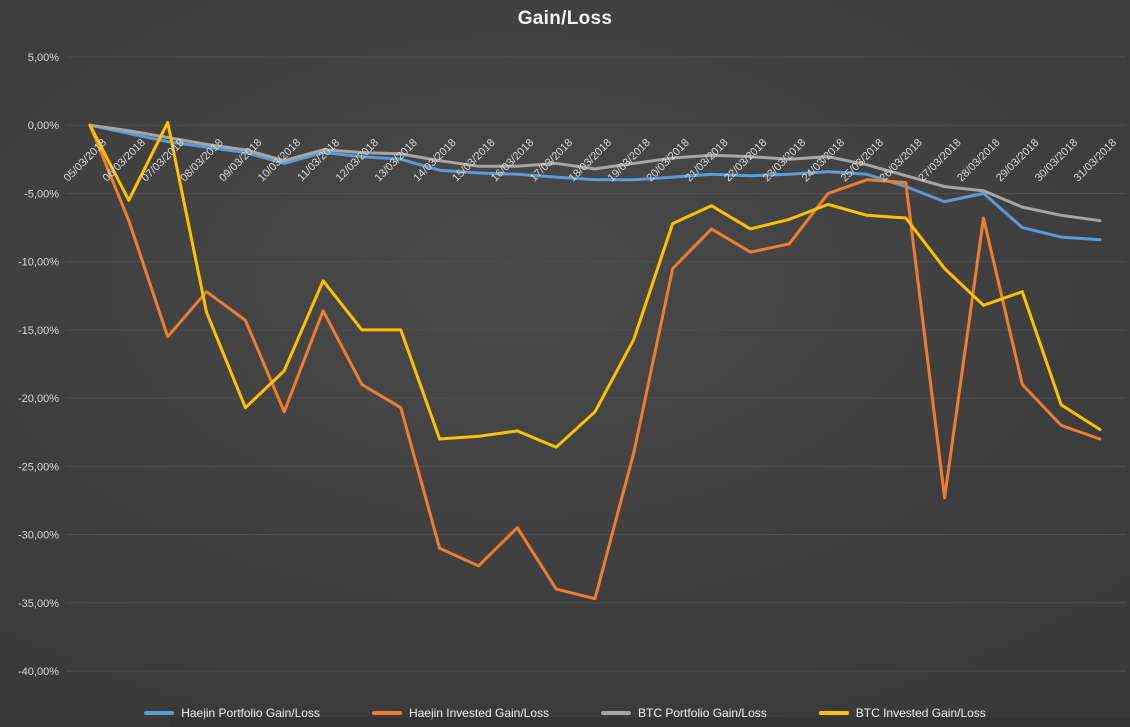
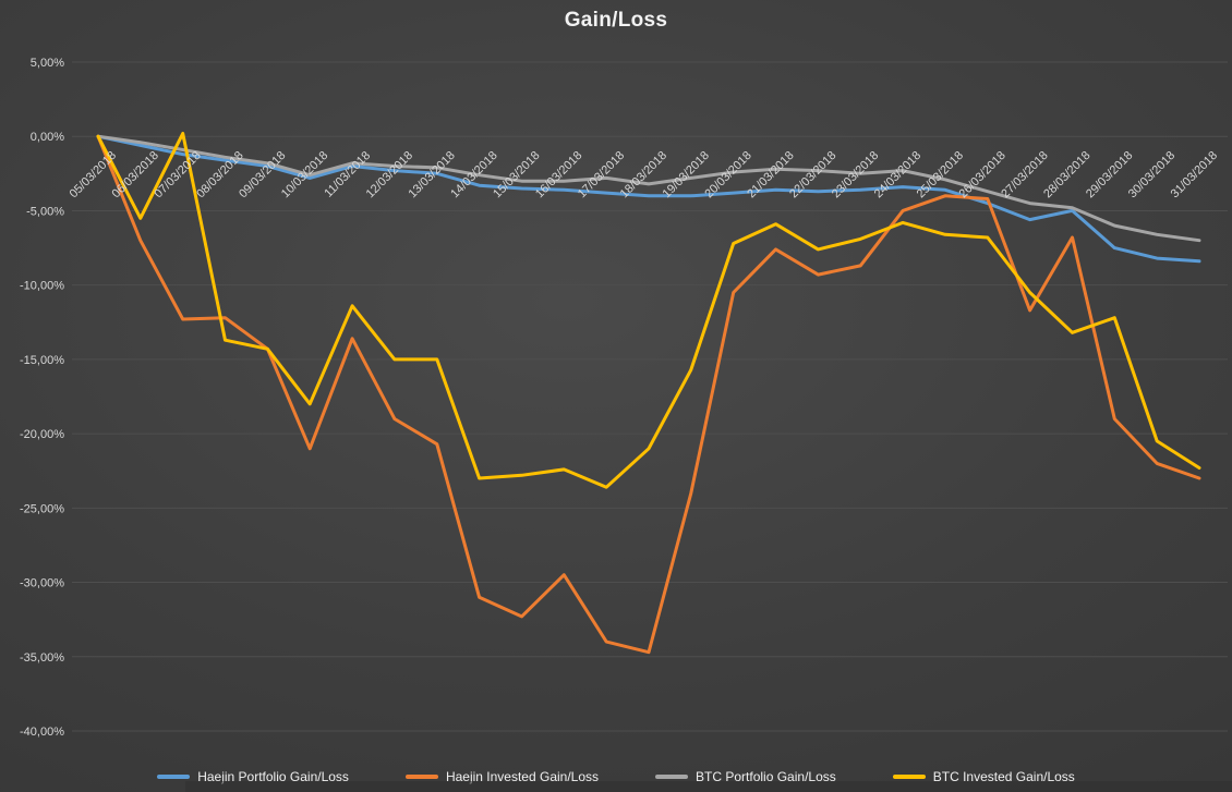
Haejin Invested Gain/Loss/07/03/2018: -15,5% -> -12,3%
BTC Invested Gain/Loss/09/03/2018: -20,7% -> -14,3%
Haejin Invested Gain/Loss/27/03/2018: -27,3% -> -11,7%
